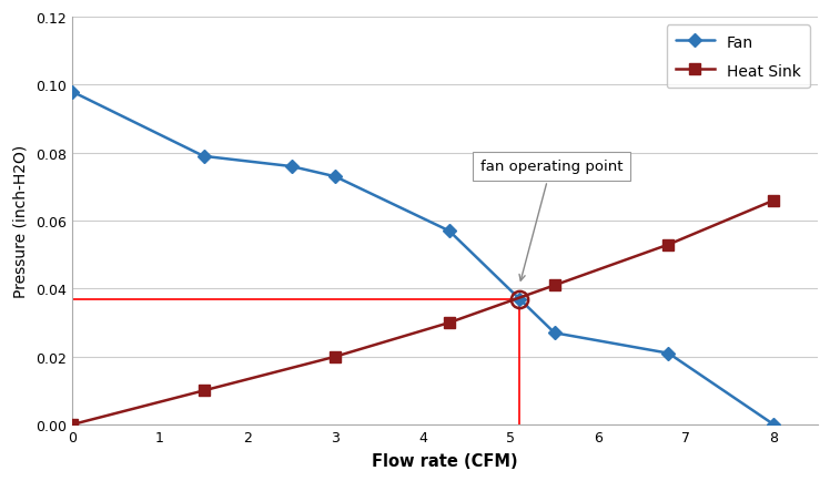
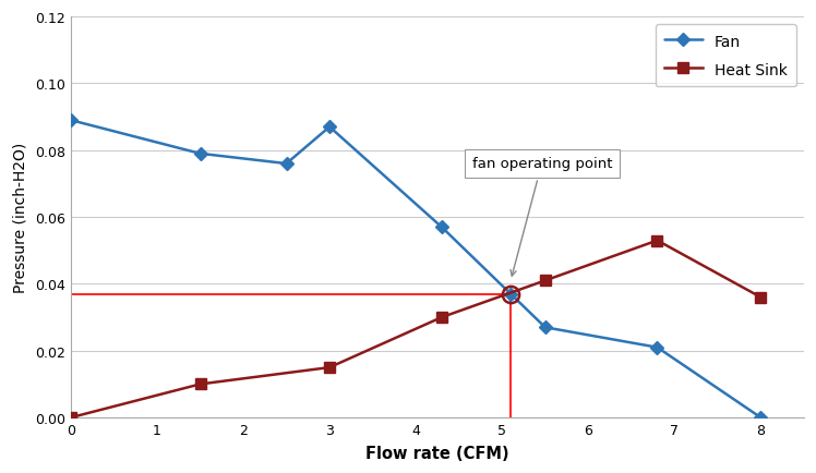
Fan/0: 0.098 -> 0.089
Fan/3: 0.073 -> 0.087
Heat Sink/3: 0.020 -> 0.015
Heat Sink/8: 0.066 -> 0.036
